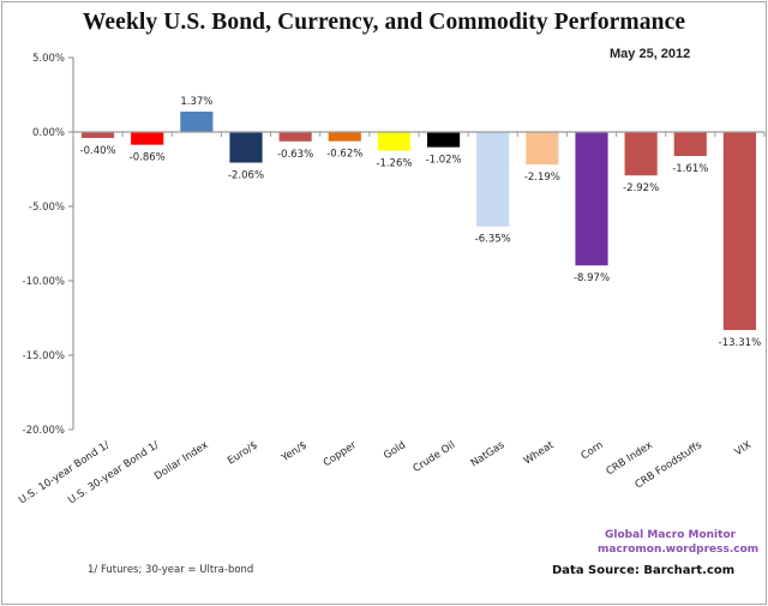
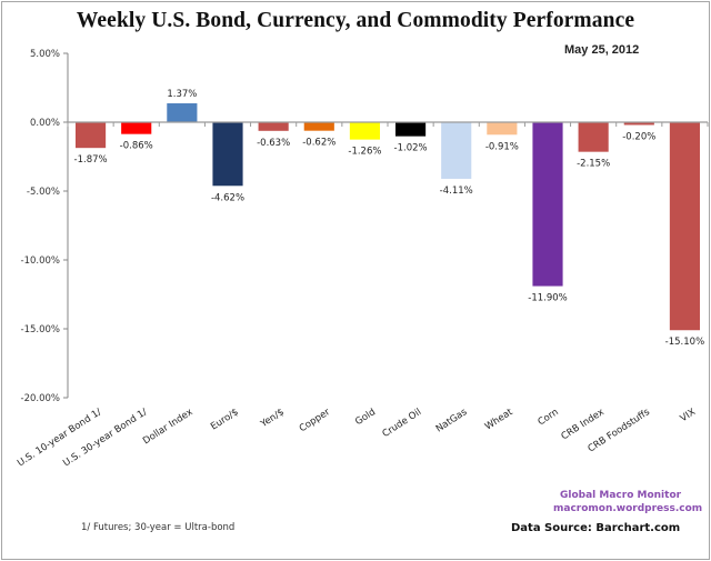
U.S. 10-year Bond 1/: -0.40% -> -1.87%
Euro/$: -2.06% -> -4.62%
NatGas: -6.35% -> -4.11%
Wheat: -2.19% -> -0.91%
Corn: -8.97% -> -11.90%
CRB Index: -2.92% -> -2.15%
CRB Foodstuffs: -1.61% -> -0.20%
VIX: -13.31% -> -15.10%
